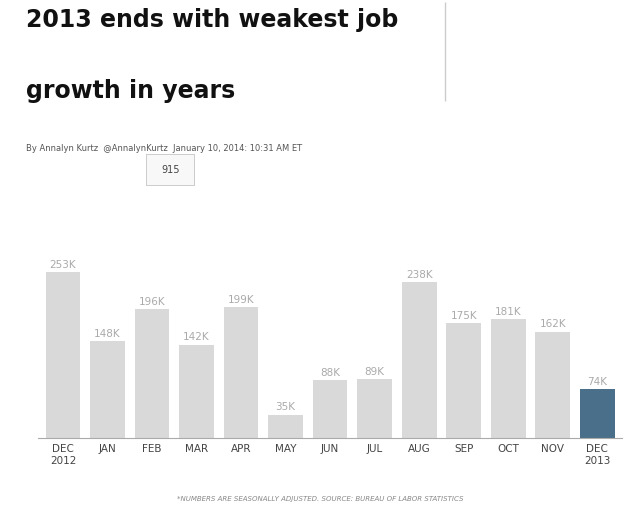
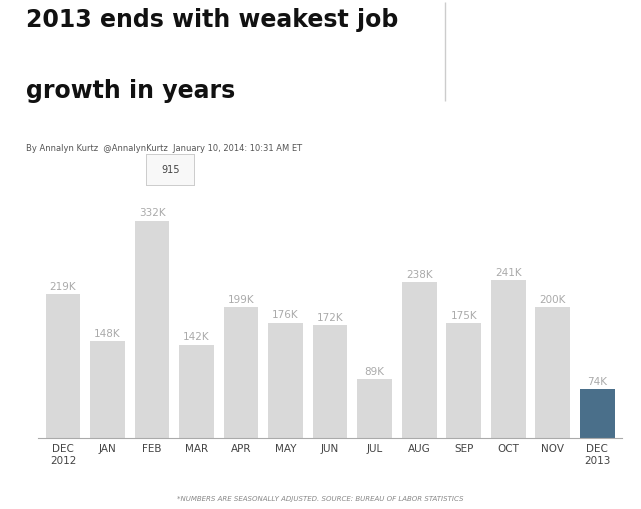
DEC 2012: 253K -> 219K
FEB: 196K -> 332K
MAY: 35K -> 176K
JUN: 88K -> 172K
OCT: 181K -> 241K
NOV: 162K -> 200K
